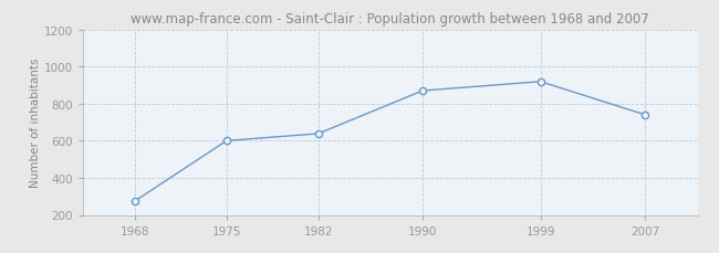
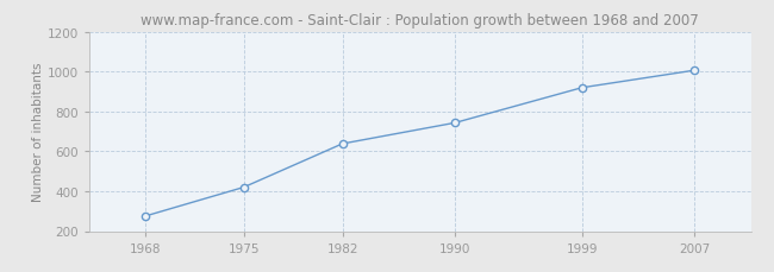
1975: 600 -> 420
1990: 870 -> 740
2007: 740 -> 1010
